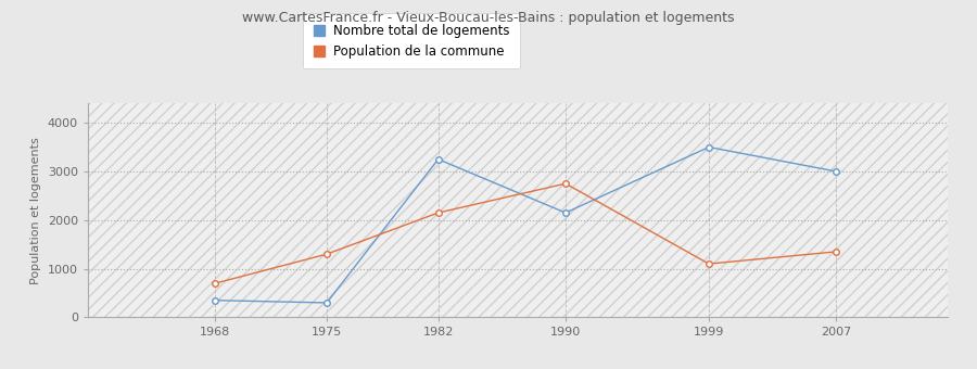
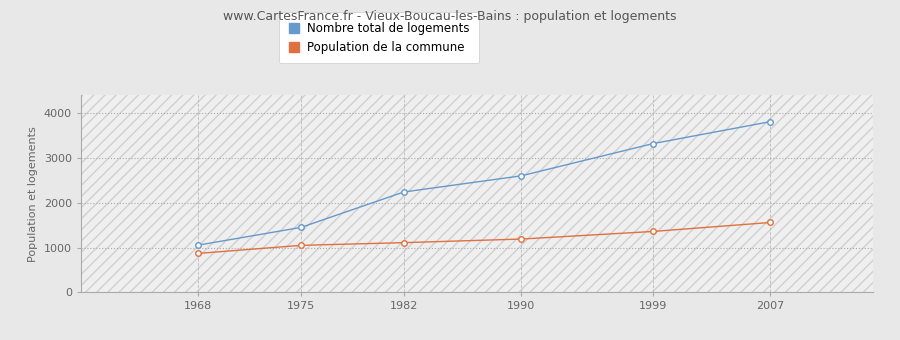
Nombre total de logements/1968: 350 -> 1060
Population de la commune/1968: 700 -> 870
Nombre total de logements/1975: 300 -> 1450
Population de la commune/1975: 1300 -> 1050
Nombre total de logements/1982: 3250 -> 2240
Population de la commune/1982: 2150 -> 1110
Nombre total de logements/1990: 2150 -> 2600
Population de la commune/1990: 2750 -> 1190
Nombre total de logements/1999: 3500 -> 3320
Population de la commune/1999: 1100 -> 1360
Nombre total de logements/2007: 3000 -> 3810
Population de la commune/2007: 1350 -> 1560
